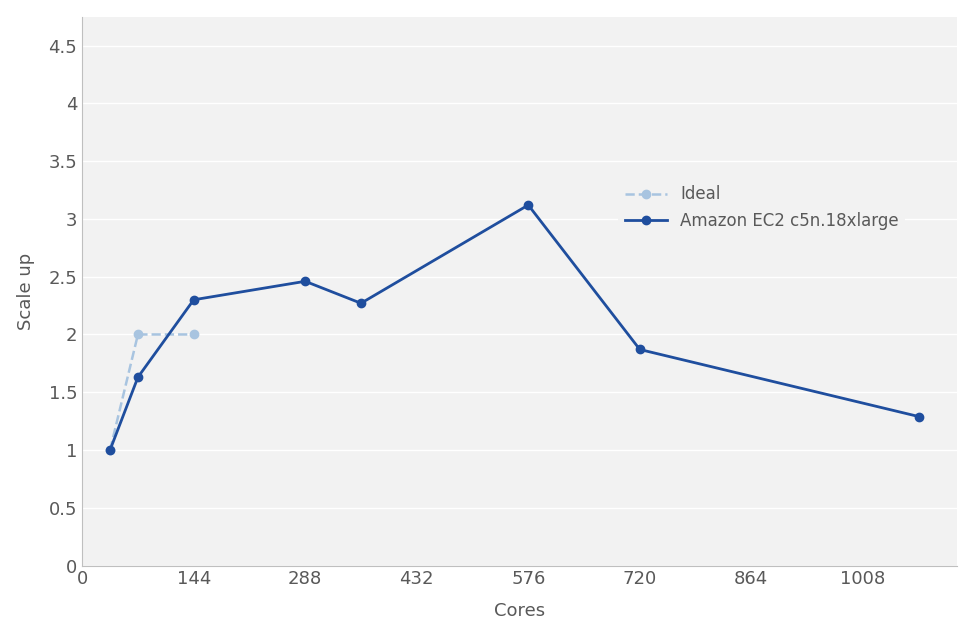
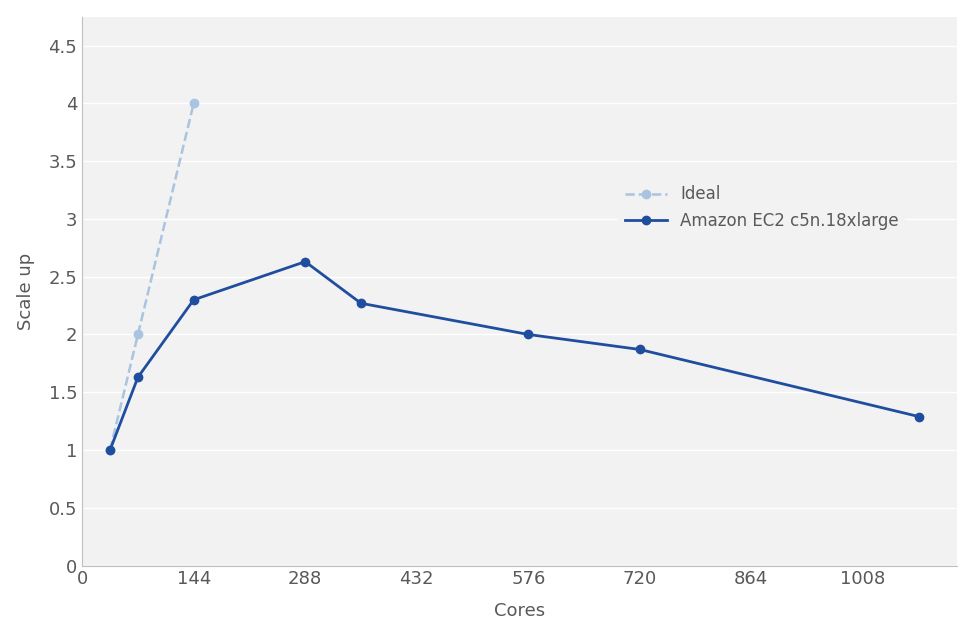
Ideal/144: 2 -> 4
Amazon EC2 c5n.18xlarge/288: 2.46 -> 2.63
Amazon EC2 c5n.18xlarge/576: 3.12 -> 2.00
